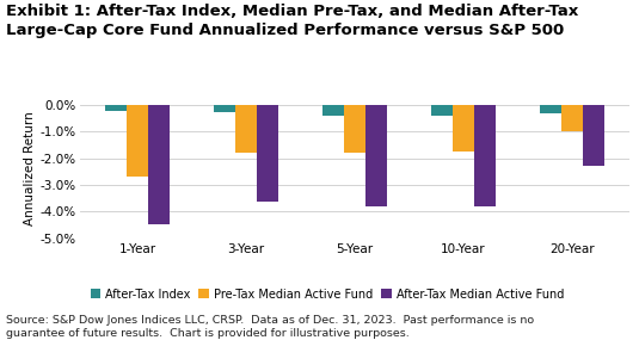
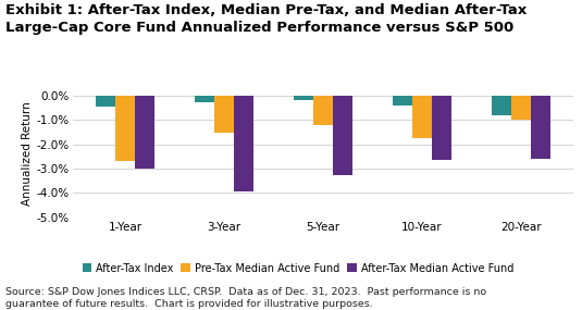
After-Tax Index/1-Year: -0.20% -> -0.45%
After-Tax Median Active Fund/1-Year: -4.50% -> -3.00%
Pre-Tax Median Active Fund/3-Year: -1.80% -> -1.50%
After-Tax Median Active Fund/3-Year: -3.65% -> -3.95%
After-Tax Index/5-Year: -0.38% -> -0.15%
Pre-Tax Median Active Fund/5-Year: -1.80% -> -1.20%
After-Tax Median Active Fund/5-Year: -3.80% -> -3.25%
After-Tax Median Active Fund/10-Year: -3.80% -> -2.65%
After-Tax Index/20-Year: -0.32% -> -0.80%
After-Tax Median Active Fund/20-Year: -2.30% -> -2.60%
